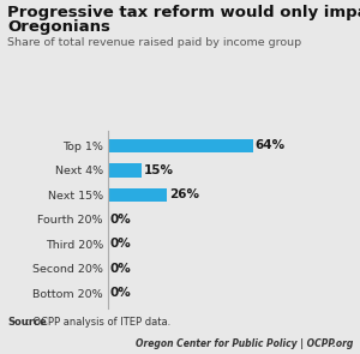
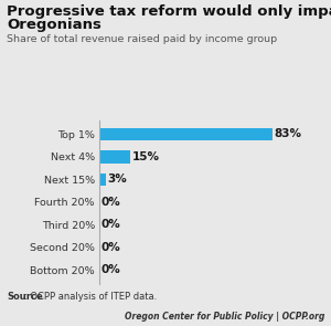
Top 1%: 64% -> 83%
Next 15%: 26% -> 3%
